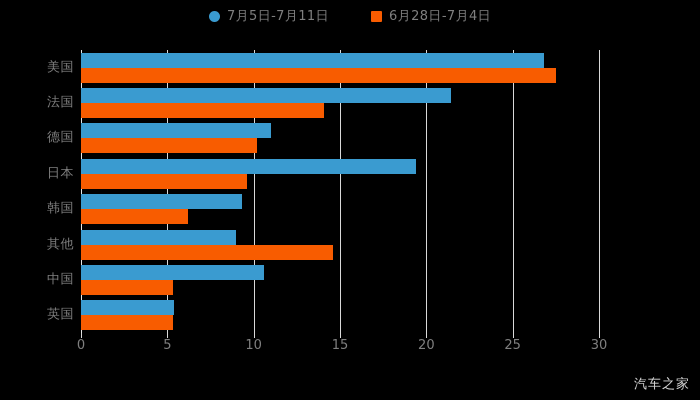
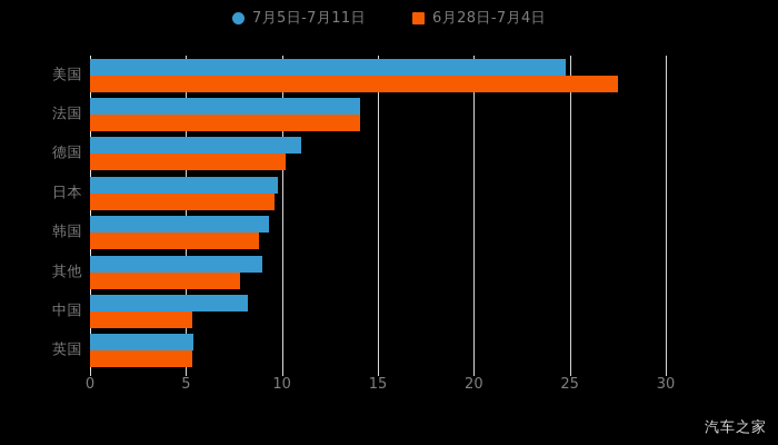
7月5日-7月11日/美国: 26.8 -> 24.8
7月5日-7月11日/法国: 21.4 -> 14.1
7月5日-7月11日/日本: 19.4 -> 9.8
6月28日-7月4日/韩国: 6.2 -> 8.8
6月28日-7月4日/其他: 14.6 -> 7.8
7月5日-7月11日/中国: 10.6 -> 8.2
